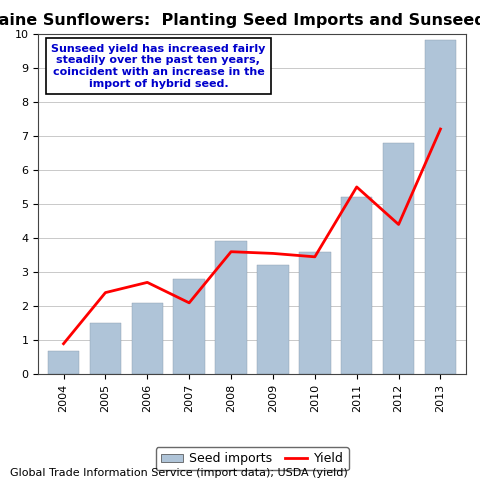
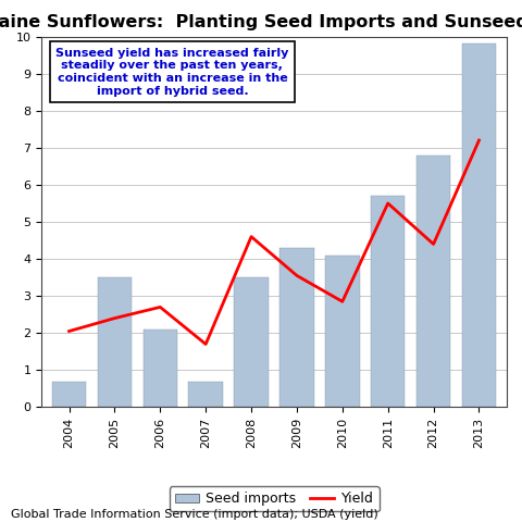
Yield/2004: 0.90 -> 2.05
Seed imports/2005: 1.5 -> 3.5
Seed imports/2007: 2.8 -> 0.7
Yield/2007: 2.10 -> 1.70
Seed imports/2008: 3.9 -> 3.5
Yield/2008: 3.60 -> 4.60
Seed imports/2009: 3.2 -> 4.3
Seed imports/2010: 3.6 -> 4.1
Yield/2010: 3.45 -> 2.85
Seed imports/2011: 5.2 -> 5.7
